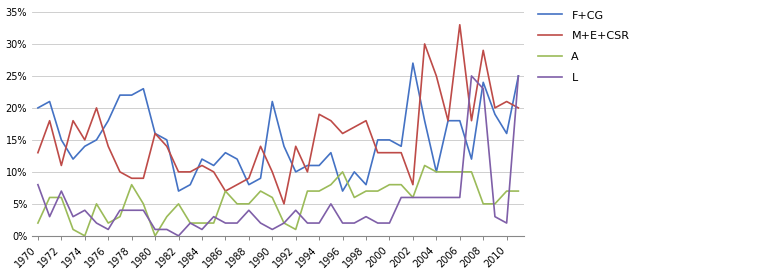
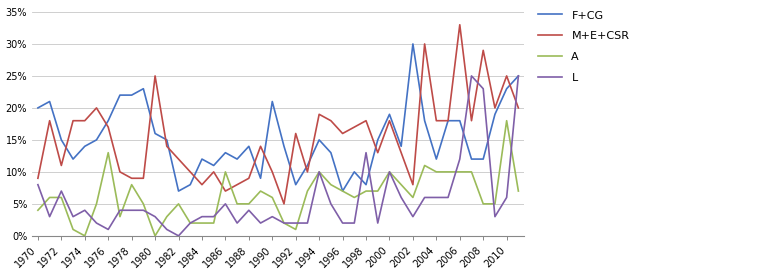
M+E+CSR/1970: 13% -> 9%
A/1970: 2% -> 4%
M+E+CSR/1974: 15% -> 18%
M+E+CSR/1976: 14% -> 17%
A/1976: 2% -> 13%
M+E+CSR/1980: 16% -> 25%
L/1980: 1% -> 3%
M+E+CSR/1982: 10% -> 12%
M+E+CSR/1984: 11% -> 8%
L/1984: 1% -> 3%
A/1986: 7% -> 10%
L/1986: 2% -> 5%
F+CG/1988: 8% -> 14%
L/1990: 1% -> 3%
F+CG/1992: 10% -> 8%
M+E+CSR/1992: 14% -> 16%
L/1992: 4% -> 2%
F+CG/1994: 11% -> 15%
A/1994: 7% -> 10%
L/1994: 2% -> 10%
A/1996: 10% -> 7%
L/1998: 3% -> 13%
F+CG/2000: 15% -> 19%
M+E+CSR/2000: 13% -> 18%
A/2000: 8% -> 10%
L/2000: 2% -> 10%
F+CG/2002: 27% -> 30%
L/2002: 6% -> 3%
F+CG/2004: 10% -> 12%
M+E+CSR/2004: 25% -> 18%
L/2006: 6% -> 12%
F+CG/2008: 24% -> 12%
F+CG/2010: 16% -> 23%
M+E+CSR/2010: 21% -> 25%
A/2010: 7% -> 18%
L/2010: 2% -> 6%
